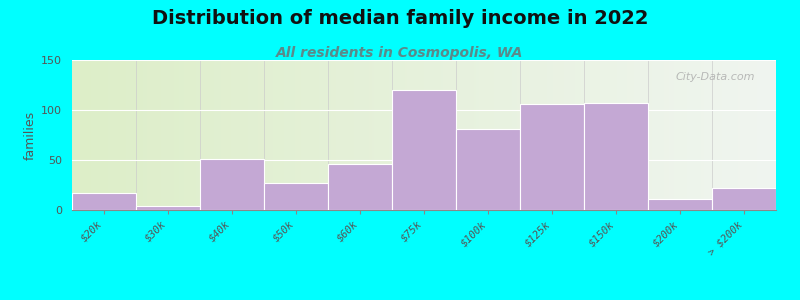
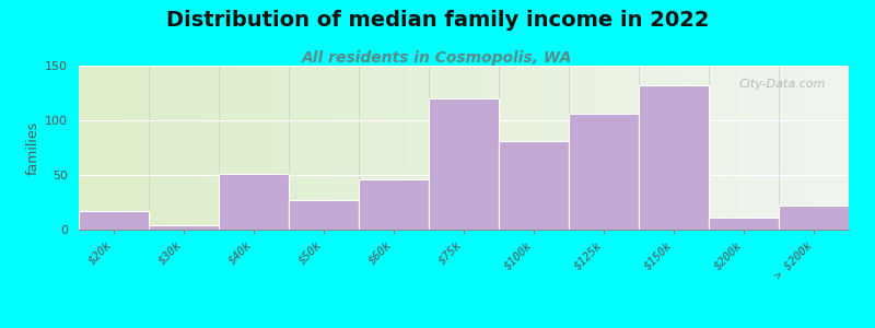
$150k: 107 -> 132
